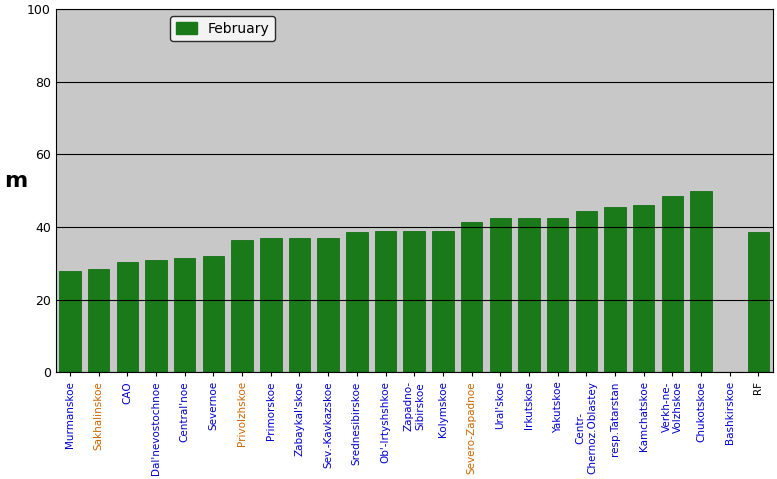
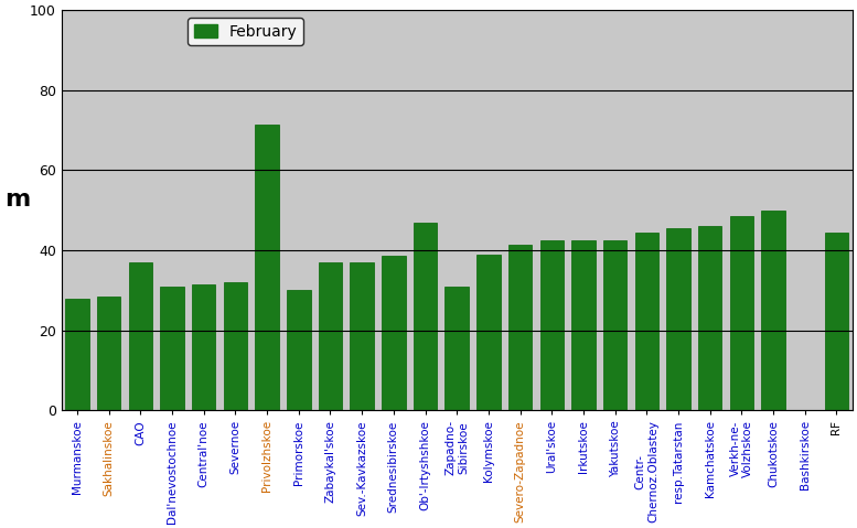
CAO: 30.5 -> 37.0
Privolzhskoe: 36.5 -> 71.5
Primorskoe: 37.0 -> 30.0
Ob'-Irtyshshkoe: 39.0 -> 47.0
Zapadno- Sibirskoe: 39.0 -> 31.0
RF: 38.5 -> 44.5
